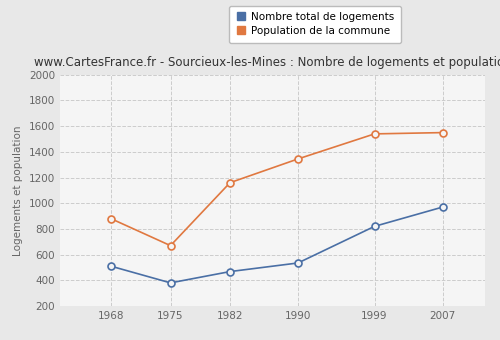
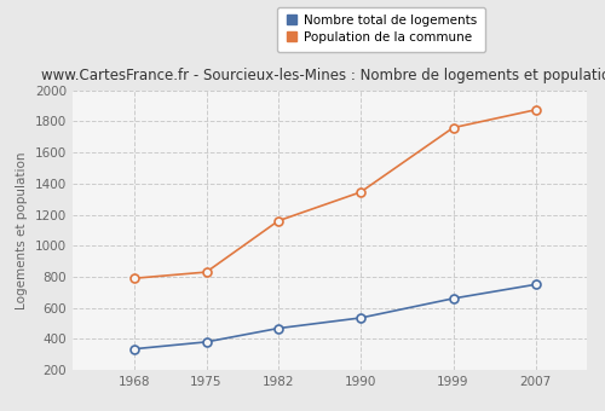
Nombre total de logements/1968: 510 -> 340
Population de la commune/1968: 880 -> 790
Population de la commune/1975: 670 -> 830
Nombre total de logements/1999: 820 -> 660
Population de la commune/1999: 1540 -> 1760
Nombre total de logements/2007: 970 -> 750
Population de la commune/2007: 1550 -> 1880
